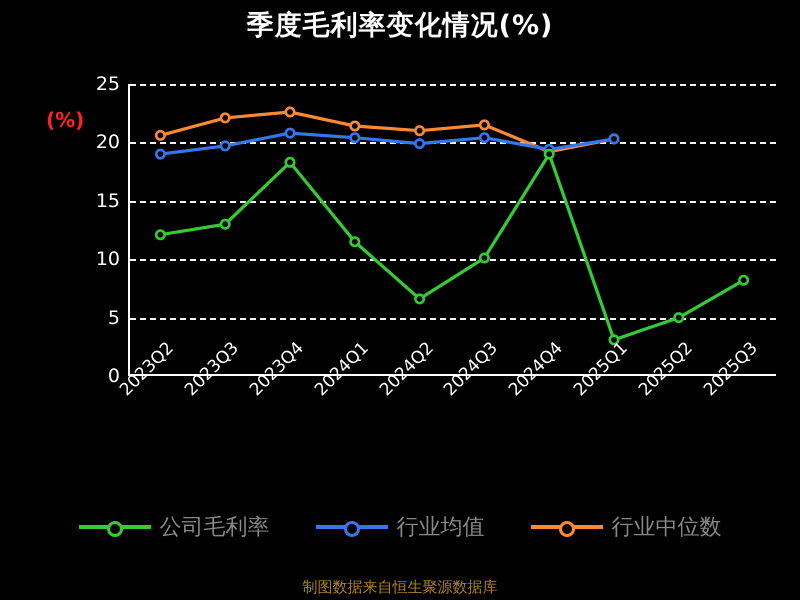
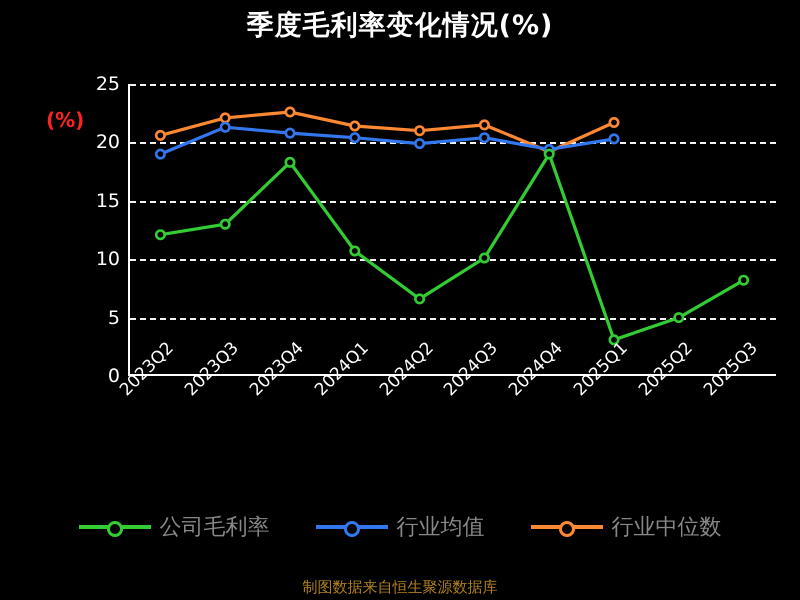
行业均值/2023Q3: 19.7 -> 21.3
公司毛利率/2024Q1: 11.5 -> 10.7
行业中位数/2025Q1: 20.3 -> 21.7
